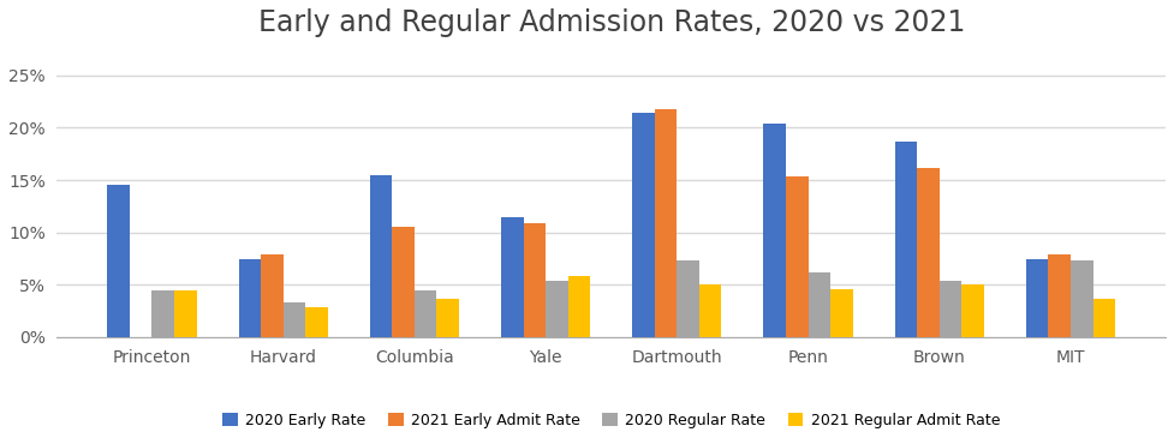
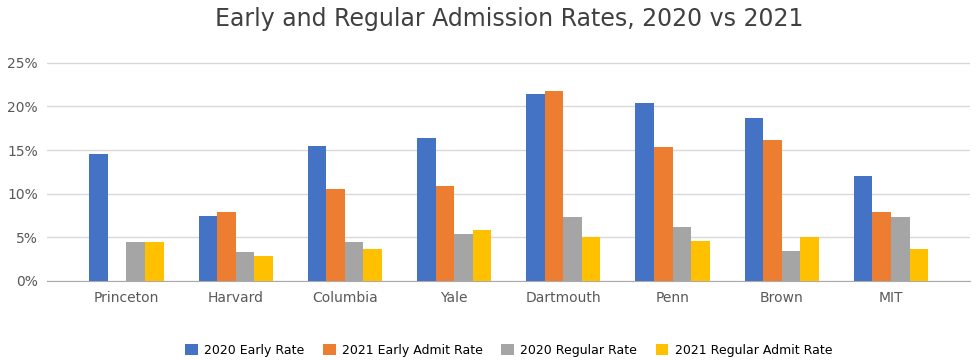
2020 Early Rate/Yale: 11.4% -> 16.4%
2020 Regular Rate/Brown: 5.4% -> 3.4%
2020 Early Rate/MIT: 7.4% -> 12.0%
